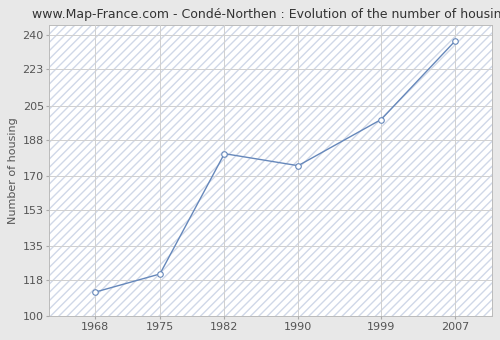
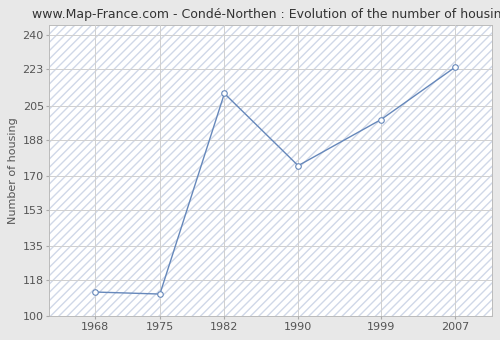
1975: 121 -> 111
1982: 181 -> 211
2007: 237 -> 224
